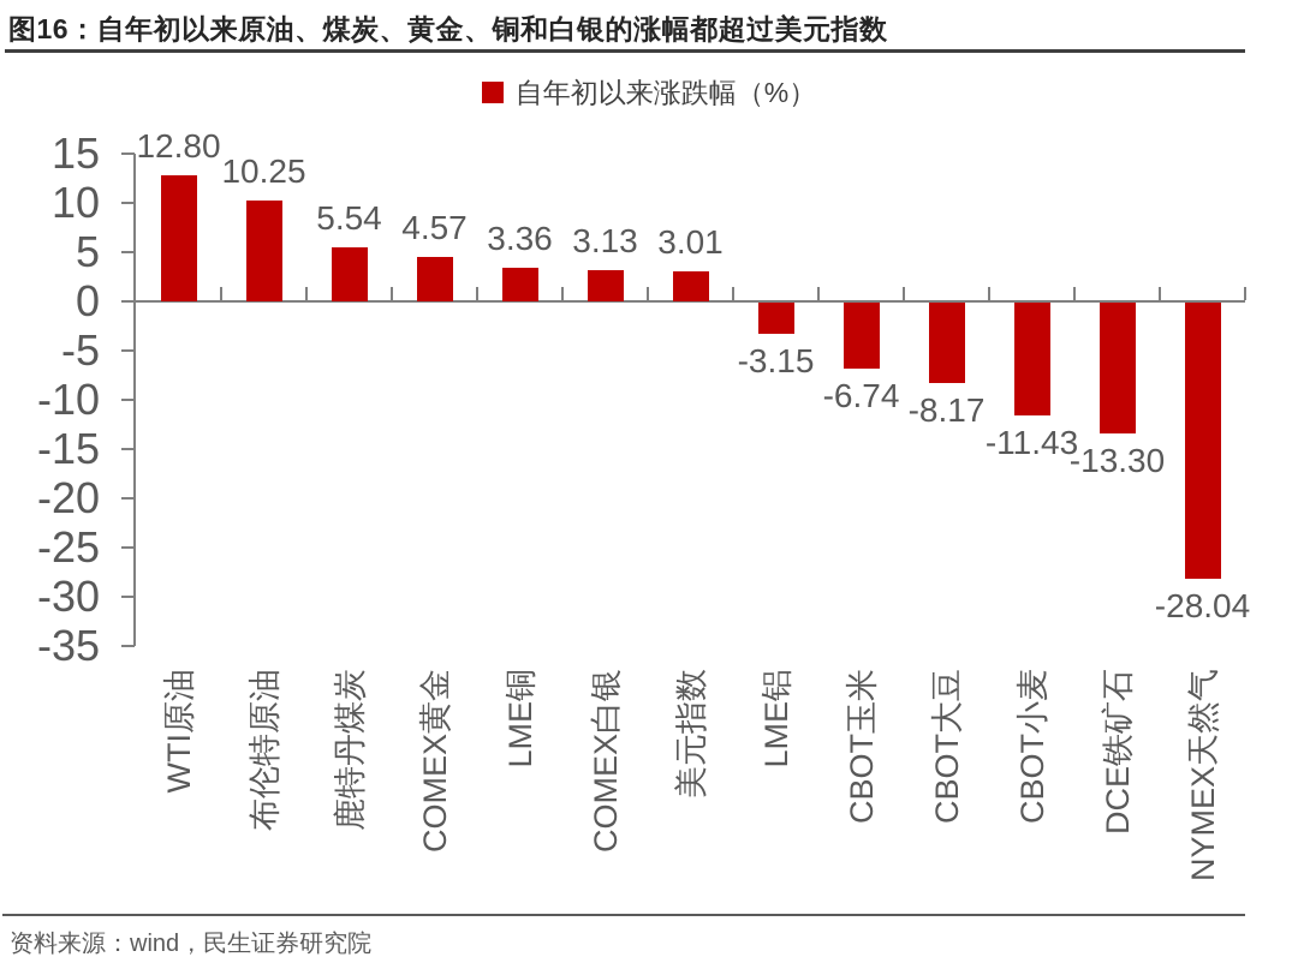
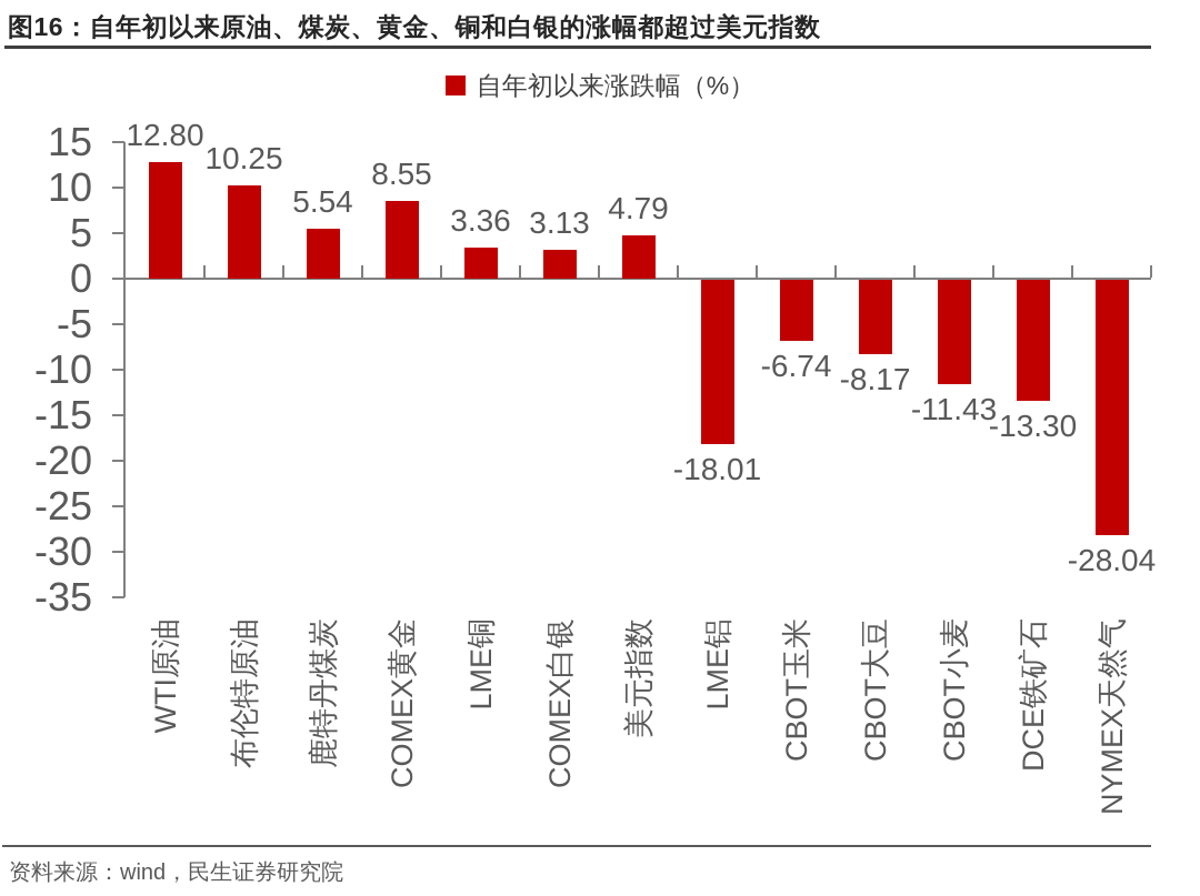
COMEX黄金: 4.57 -> 8.55
美元指数: 3.01 -> 4.79
LME铝: -3.15 -> -18.01
